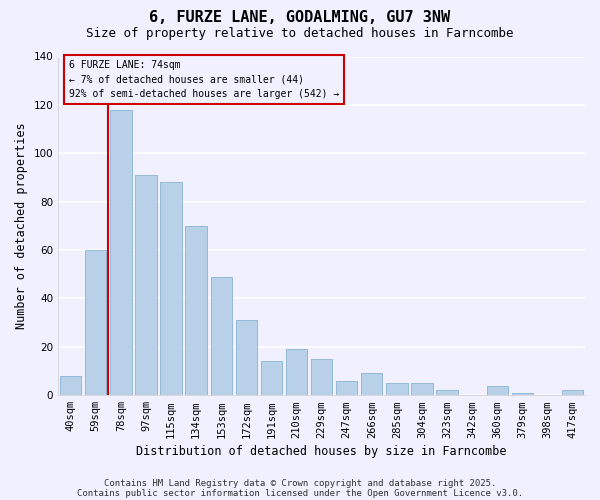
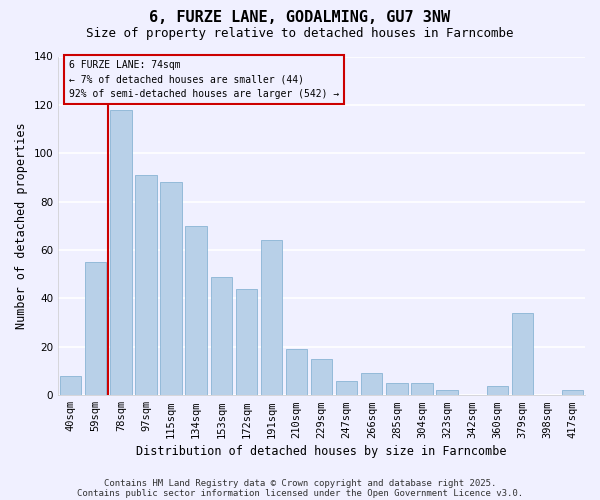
59sqm: 60 -> 55
172sqm: 31 -> 44
191sqm: 14 -> 64
379sqm: 1 -> 34
